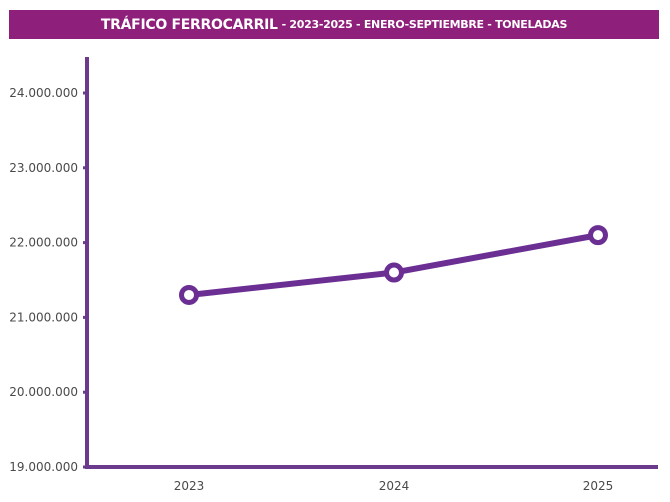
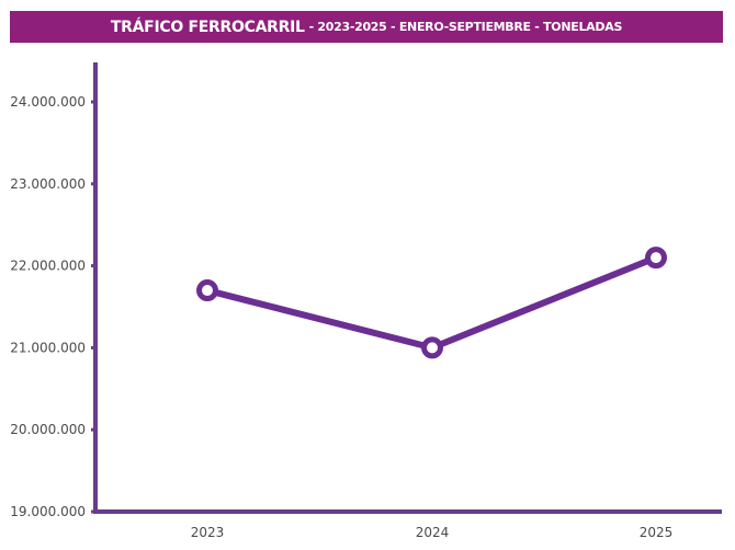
2023: 21300000 -> 21700000
2024: 21600000 -> 21000000
